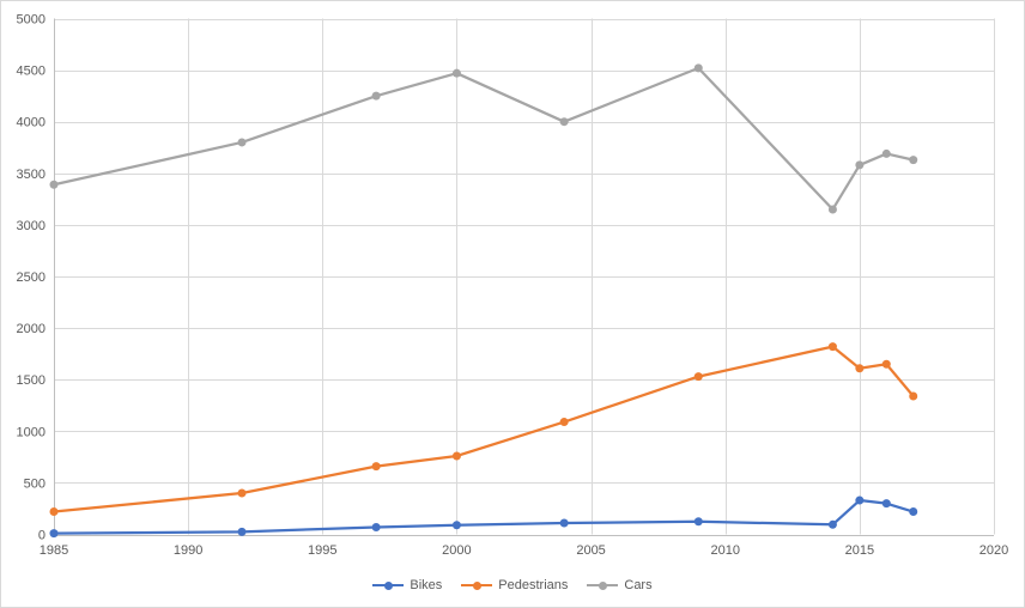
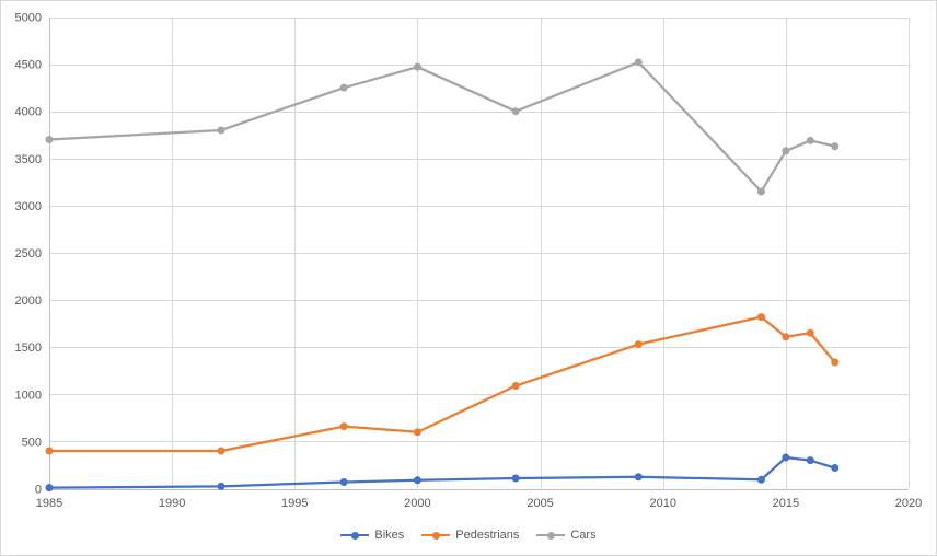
Pedestrians/1985: 200 -> 400
Cars/1985: 3400 -> 3700
Pedestrians/2000: 800 -> 600
